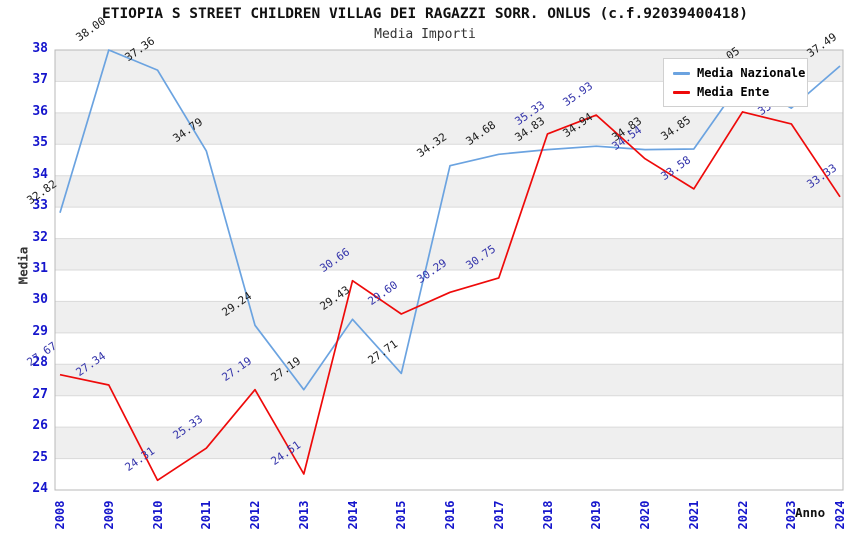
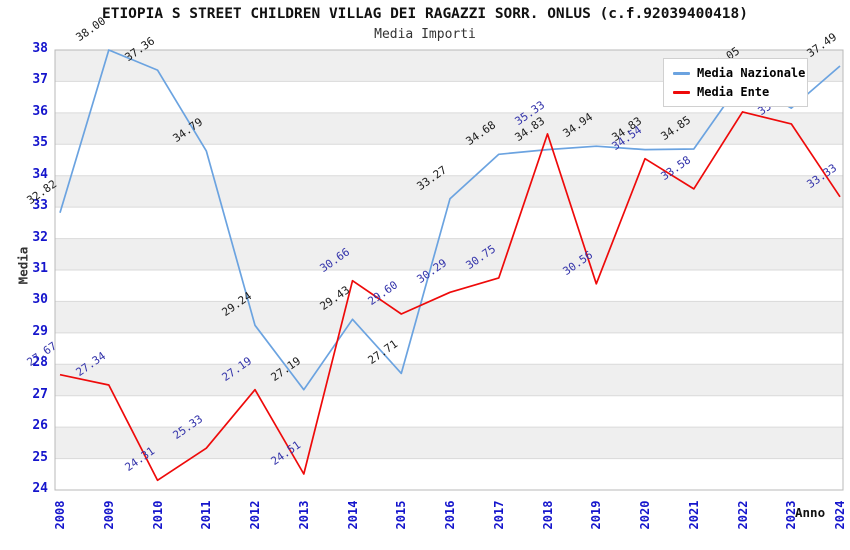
Media Nazionale/2016: 34.32 -> 33.27
Media Ente/2019: 35.93 -> 30.56
